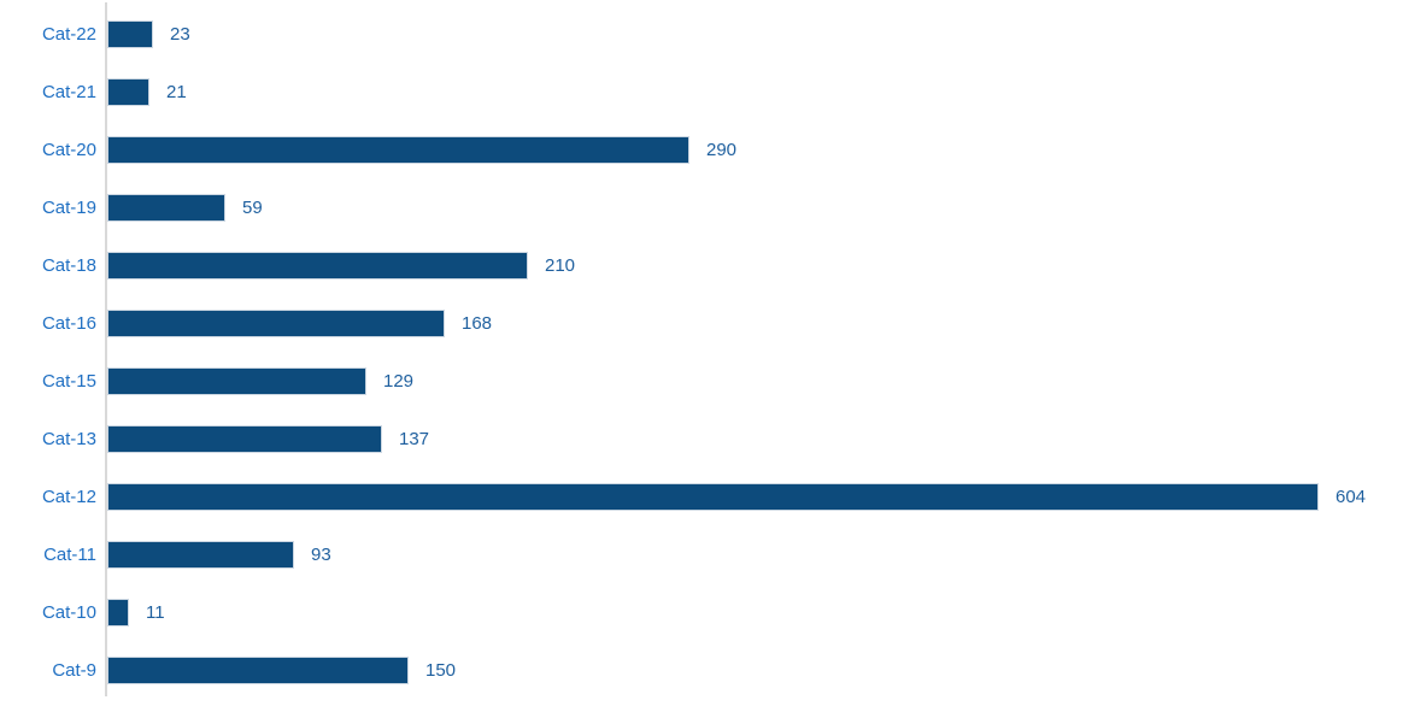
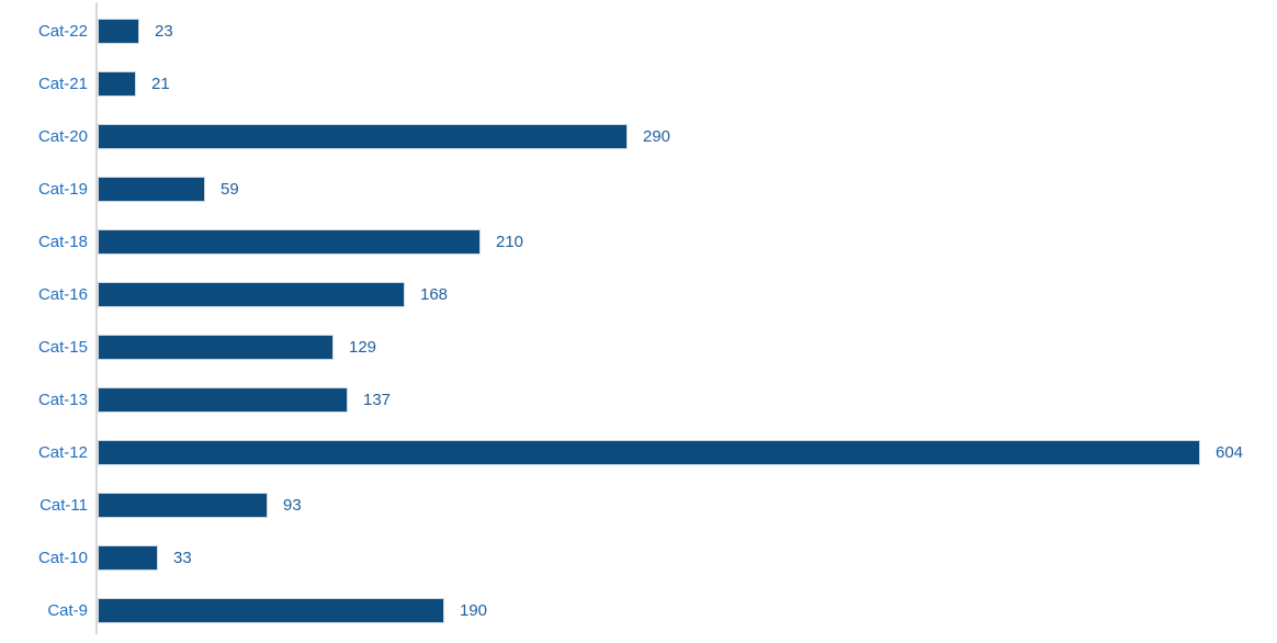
Cat-10: 11 -> 33
Cat-9: 150 -> 190
